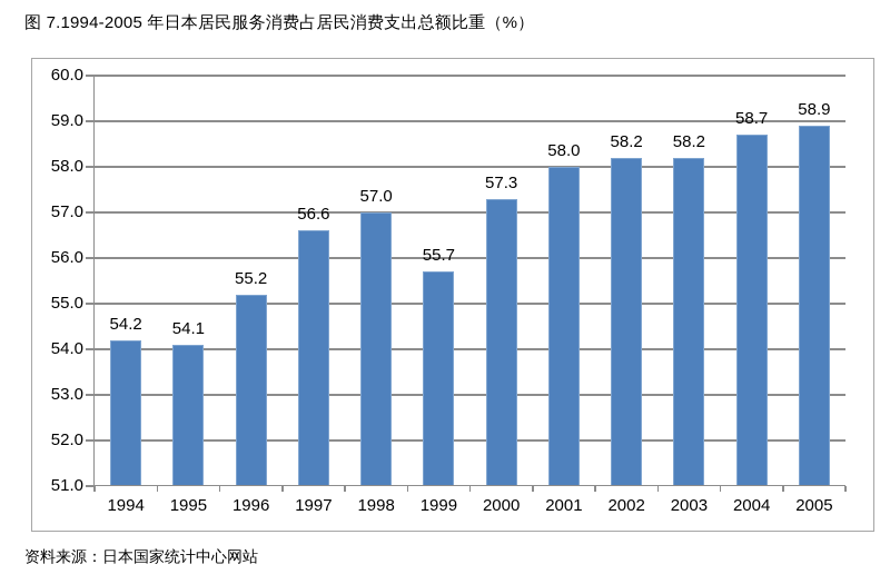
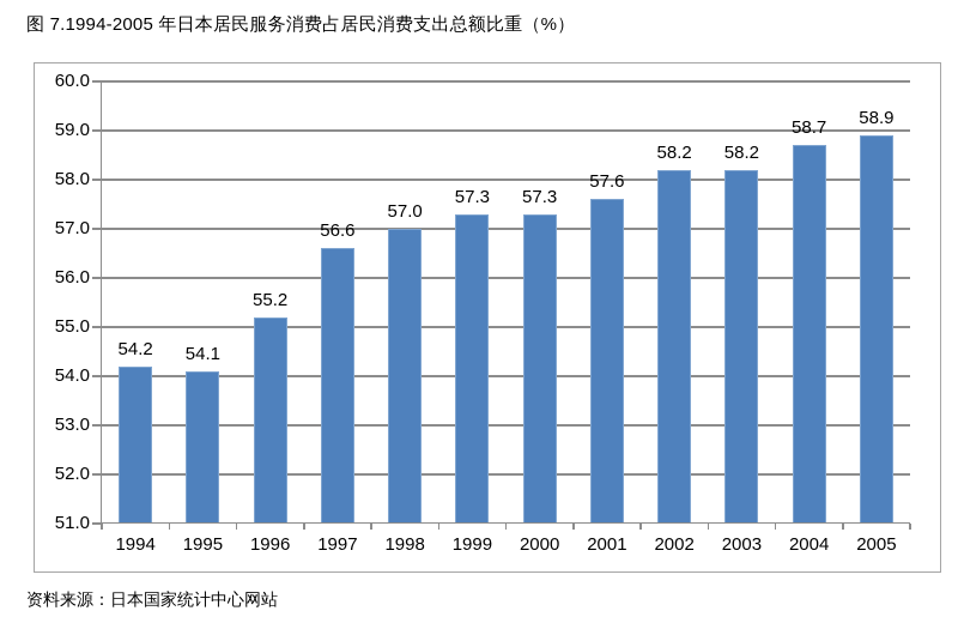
1999: 55.7 -> 57.3
2001: 58.0 -> 57.6
